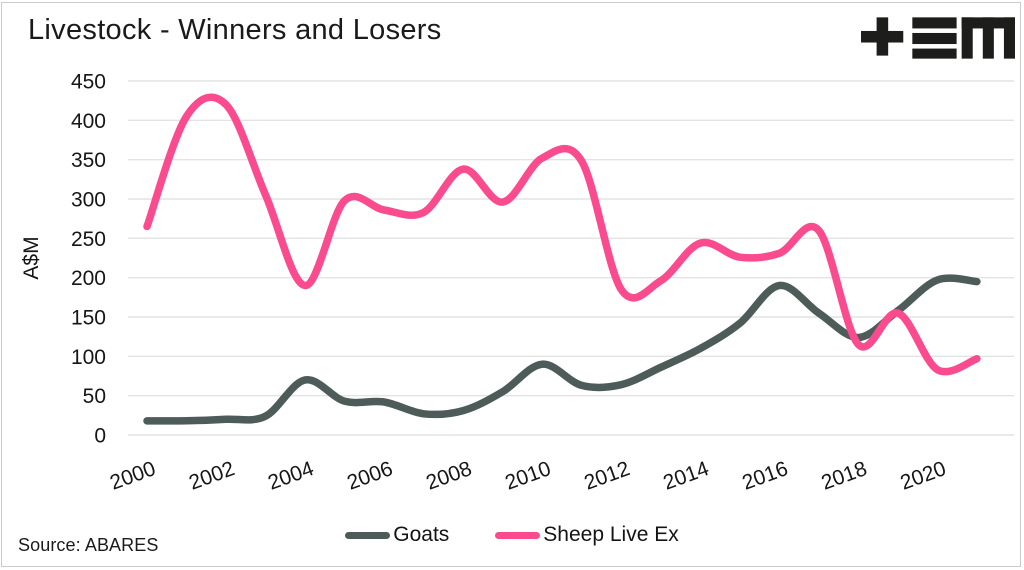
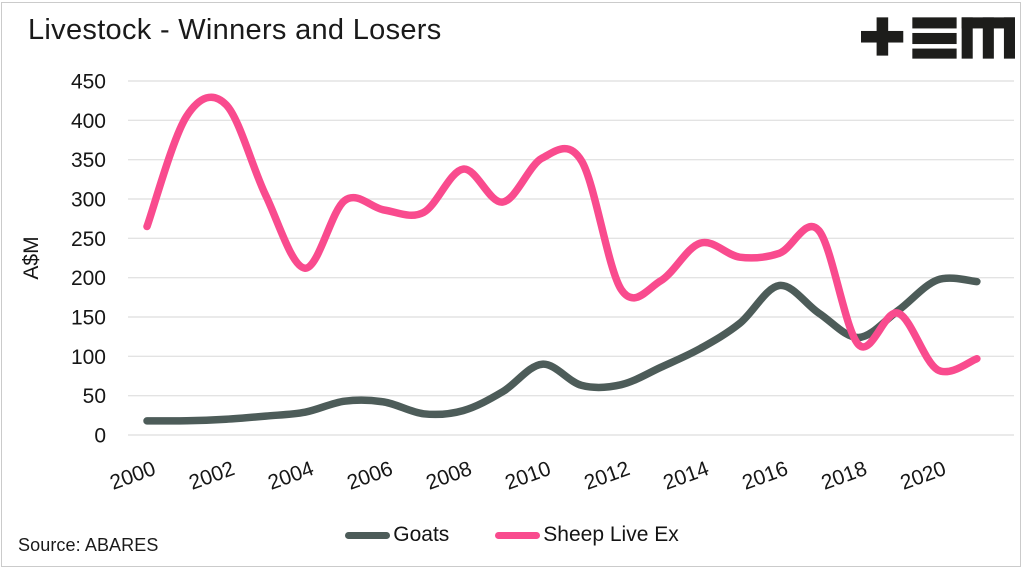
Goats/2004: 70 -> 30
Sheep Live Ex/2004: 190 -> 210
